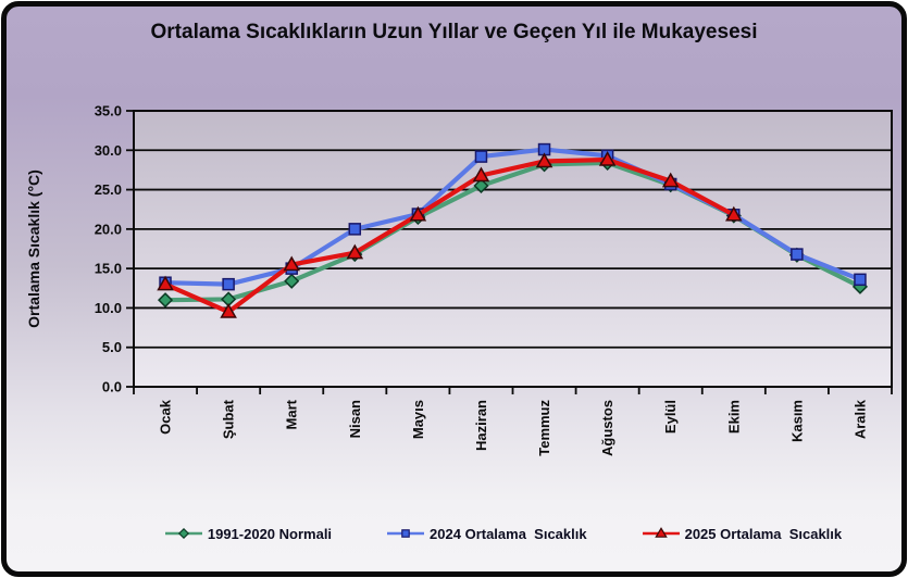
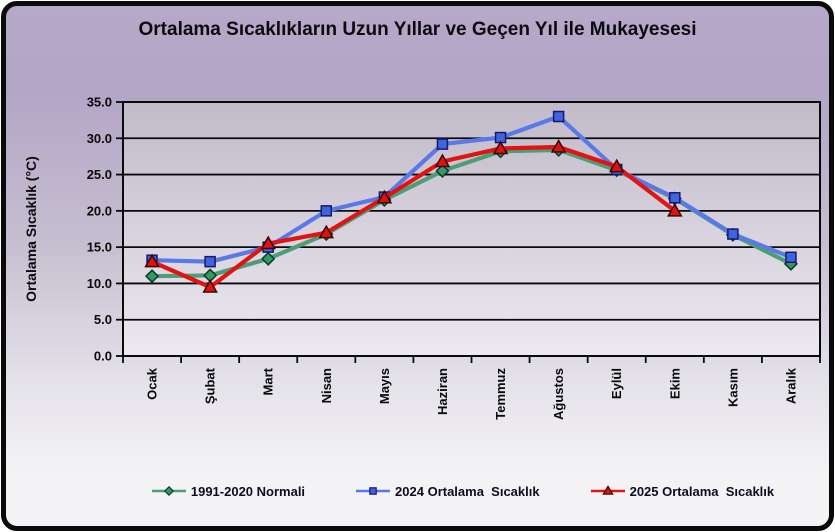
2024 Ortalama Sıcaklık/Ağustos: 29 -> 33
2025 Ortalama Sıcaklık/Ekim: 22 -> 20
